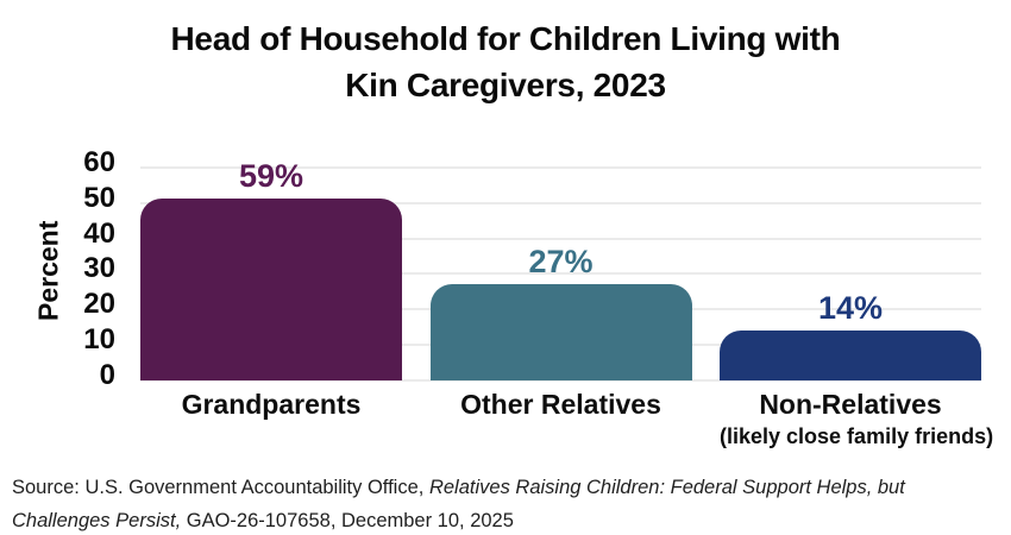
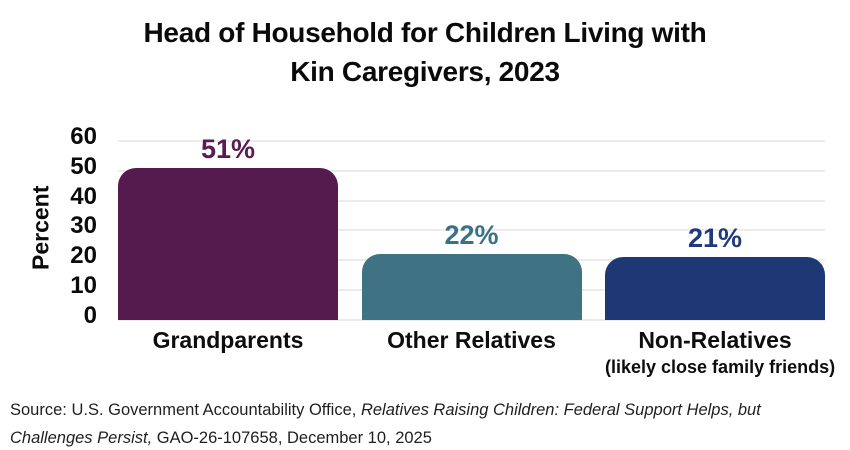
Grandparents: 59% -> 51%
Other Relatives: 27% -> 22%
Non-Relatives: 14% -> 21%
